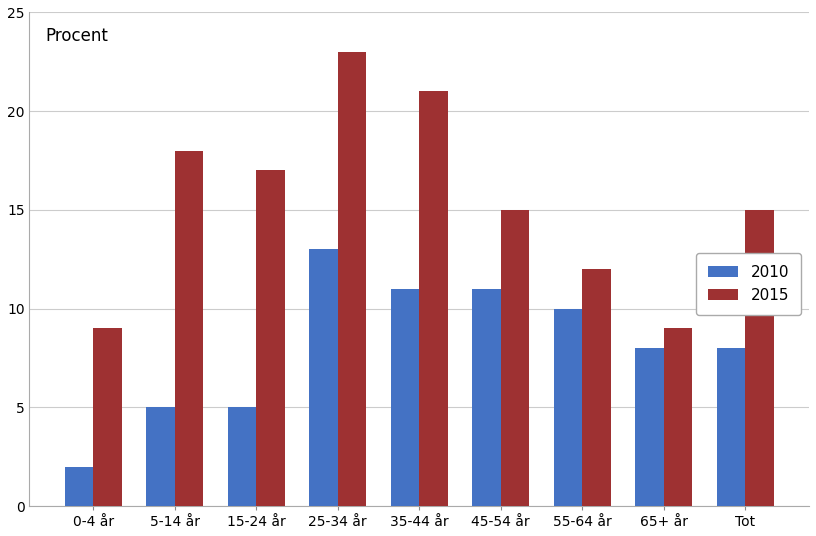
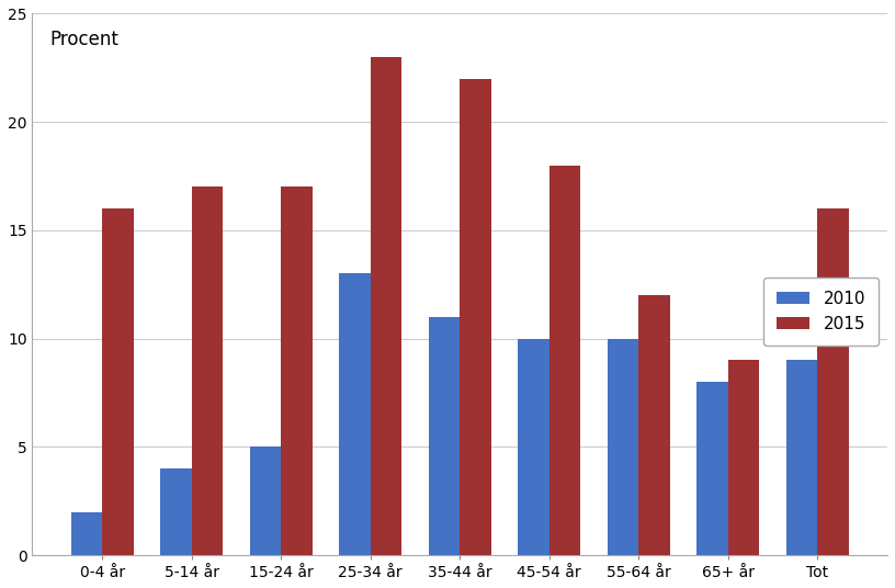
2015/0-4 år: 9 -> 16
2010/5-14 år: 5 -> 4
2015/5-14 år: 18 -> 17
2015/35-44 år: 21 -> 22
2010/45-54 år: 11 -> 10
2015/45-54 år: 15 -> 18
2010/Tot: 8 -> 9
2015/Tot: 15 -> 16
